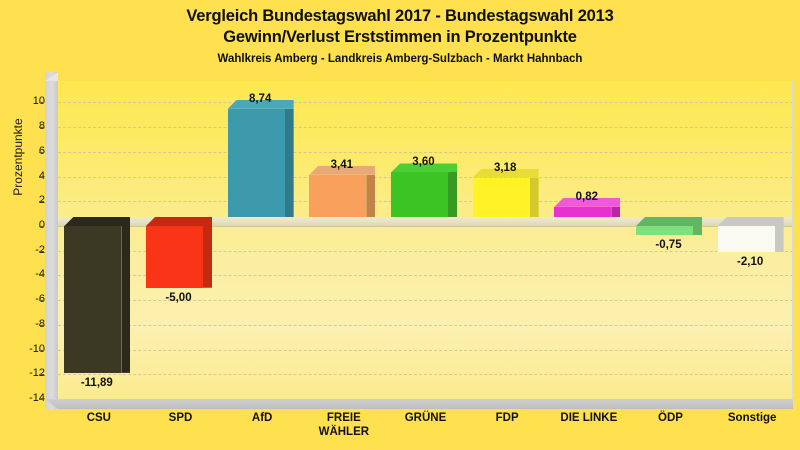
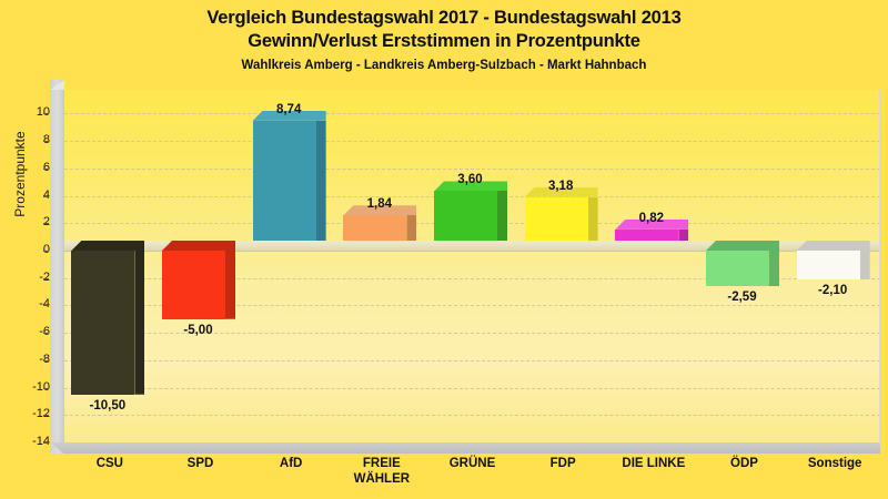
CSU: -11,89 -> -10,50
FREIE WÄHLER: 3,41 -> 1,84
ÖDP: -0,75 -> -2,59
